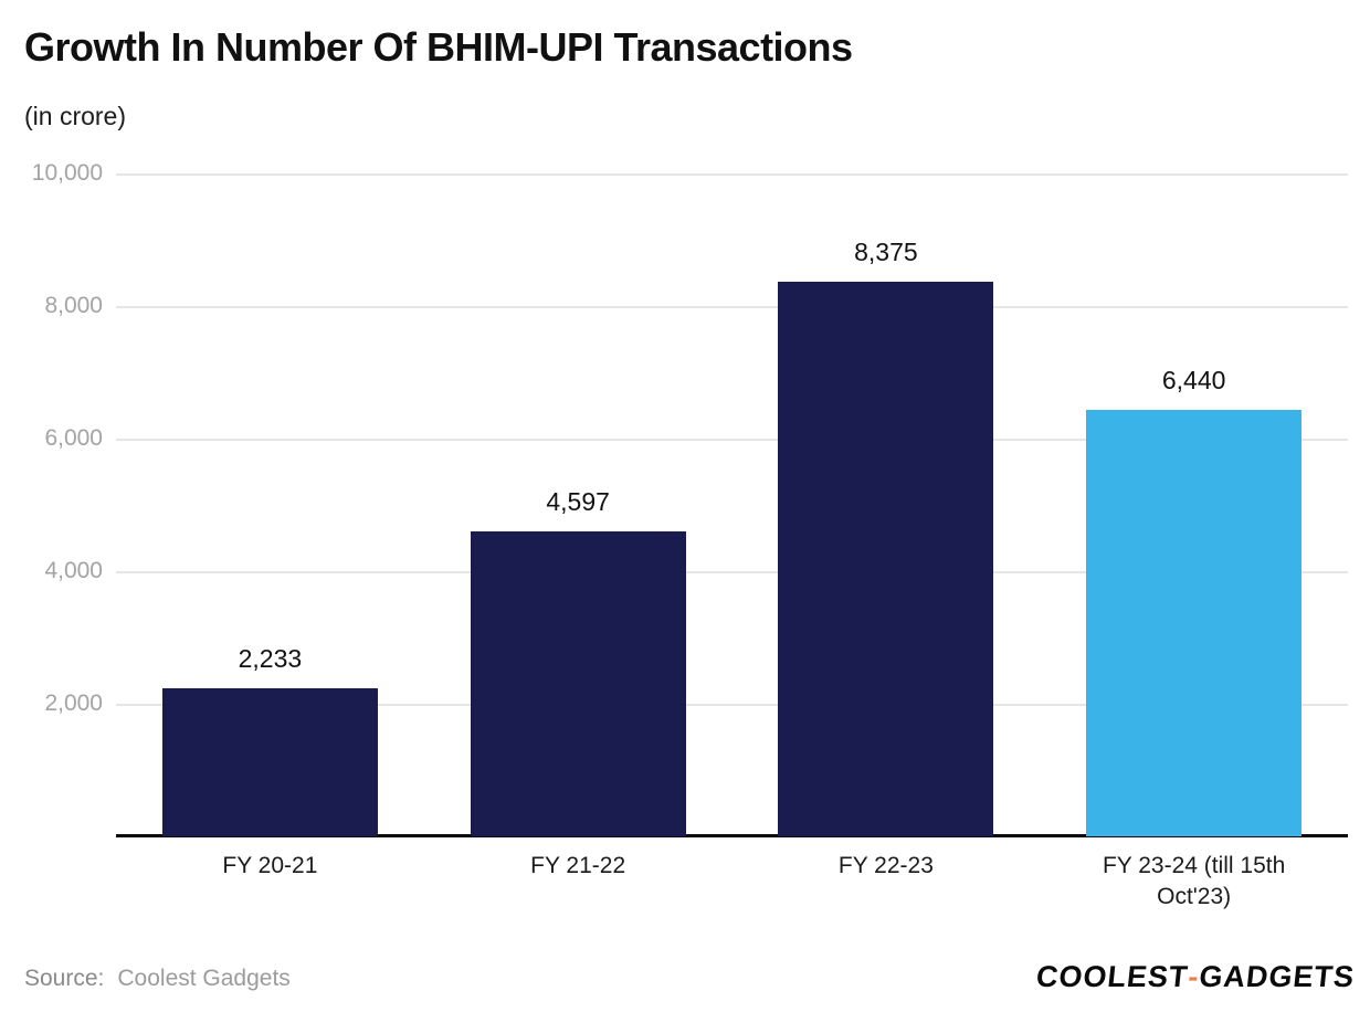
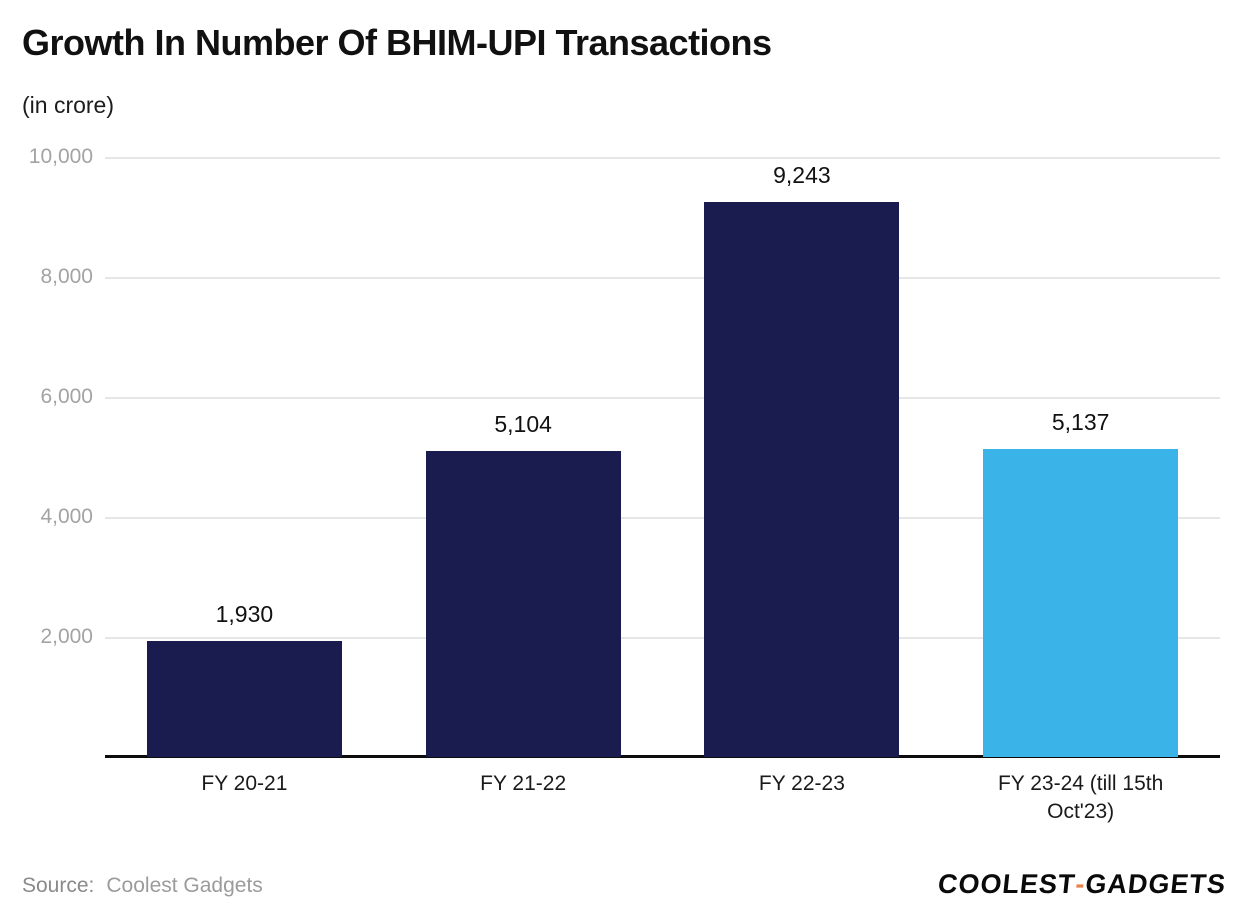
FY 20-21: 2,233 -> 1,930
FY 21-22: 4,597 -> 5,104
FY 22-23: 8,375 -> 9,243
FY 23-24 (till 15th Oct'23): 6,440 -> 5,137
